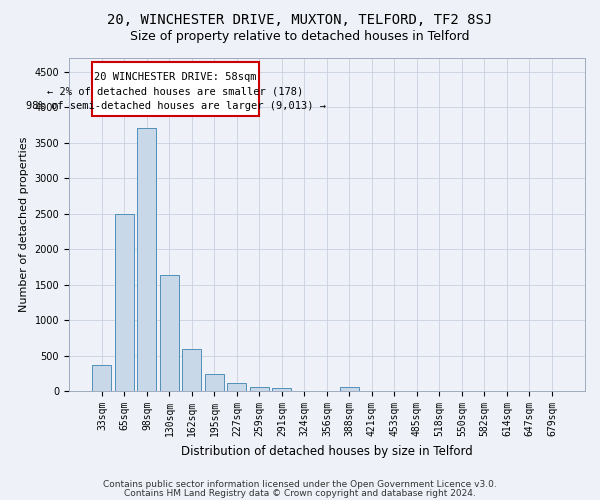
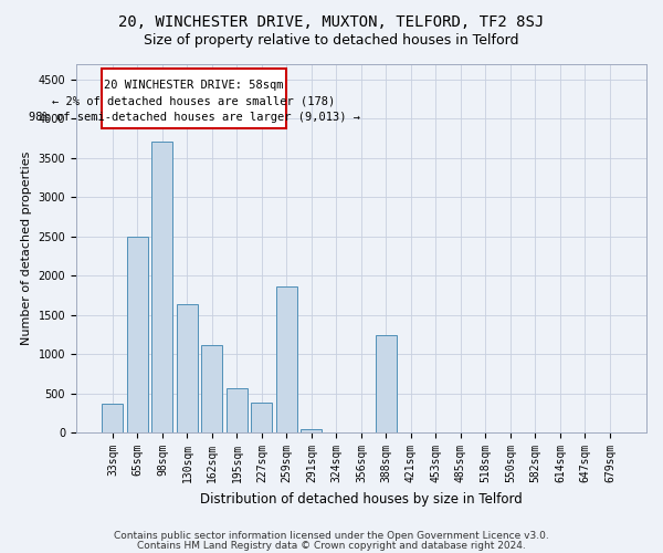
162sqm: 600 -> 1120
195sqm: 240 -> 560
227sqm: 110 -> 380
259sqm: 60 -> 1860
388sqm: 60 -> 1240
